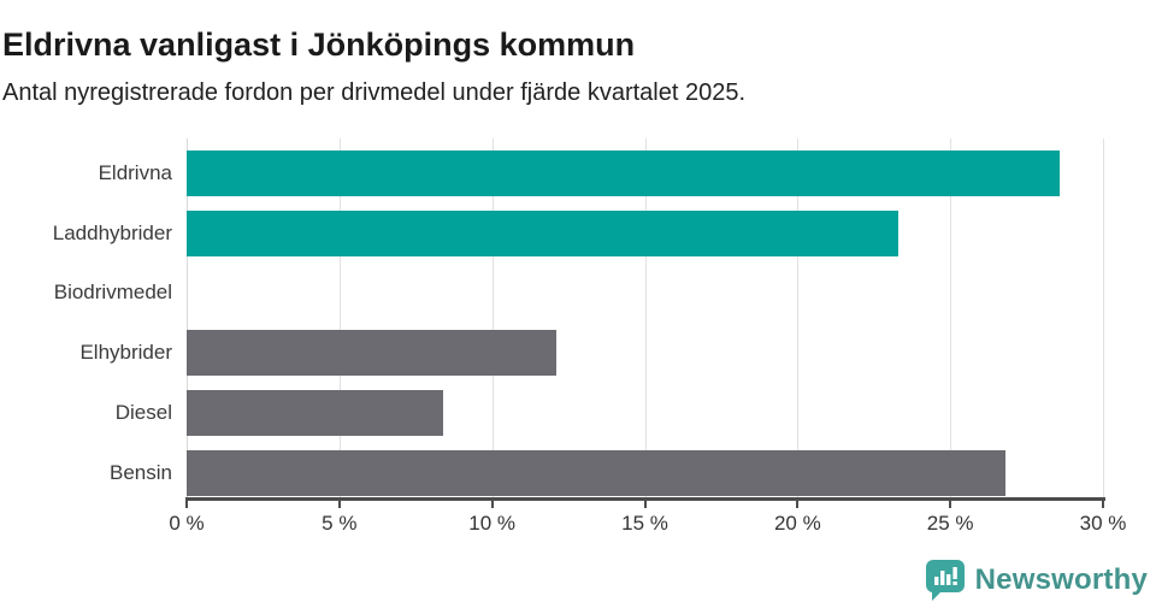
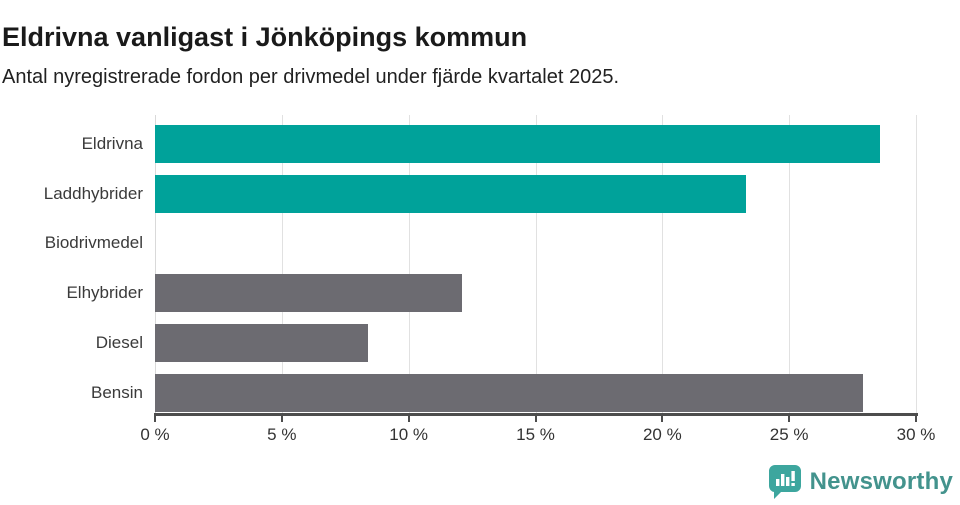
Bensin: 26.8% -> 27.9%
